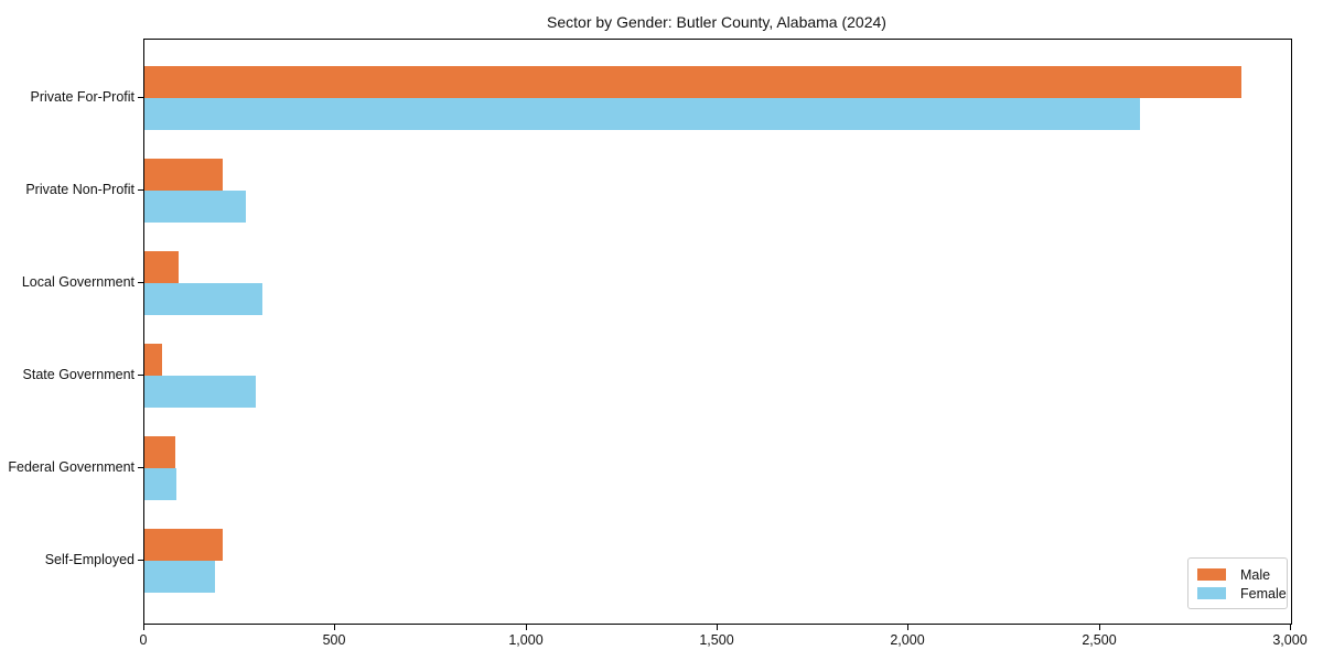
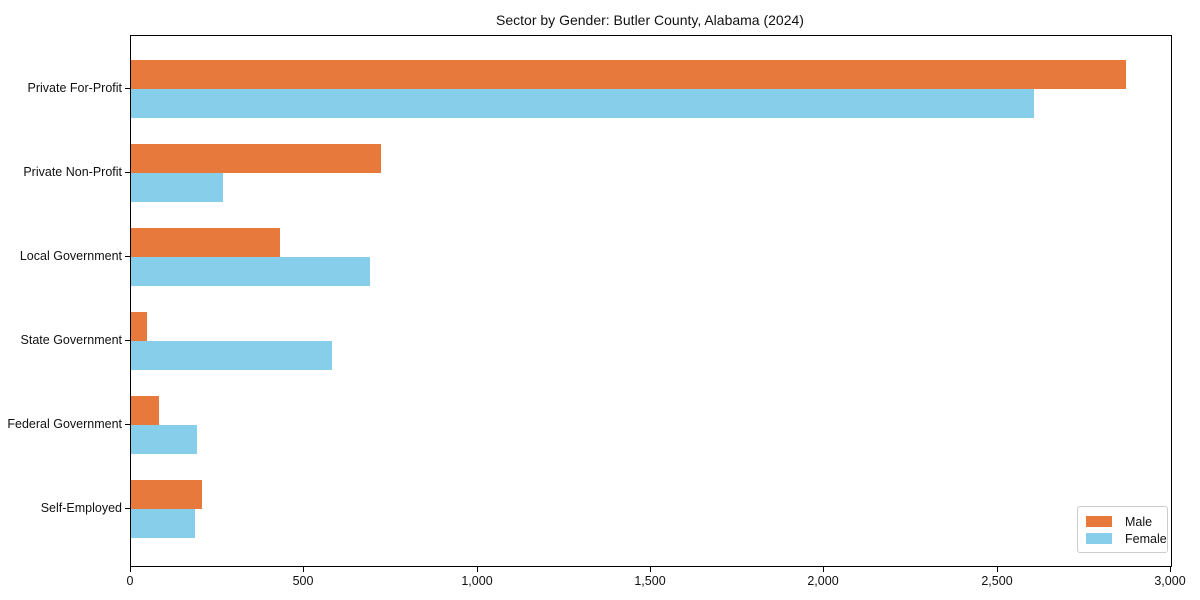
Male/Private Non-Profit: 200 -> 720
Male/Local Government: 90 -> 430
Female/Local Government: 310 -> 690
Female/State Government: 290 -> 580
Female/Federal Government: 80 -> 190
